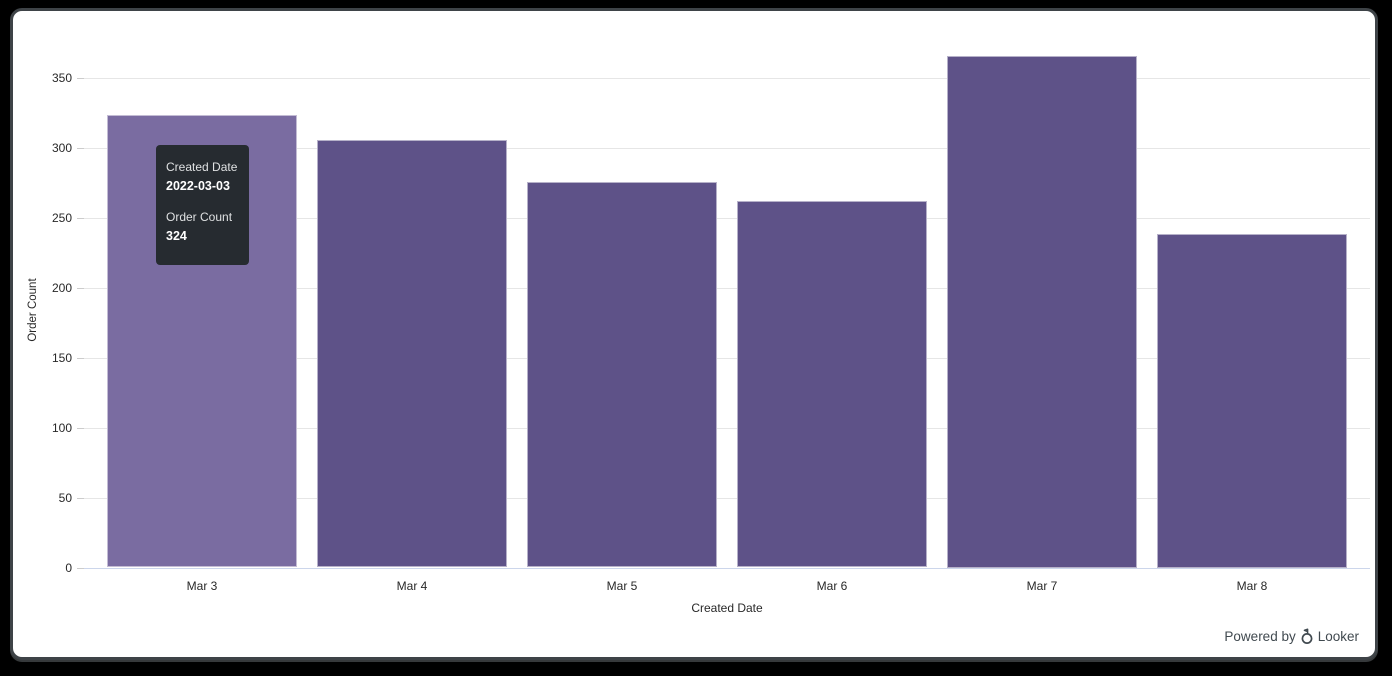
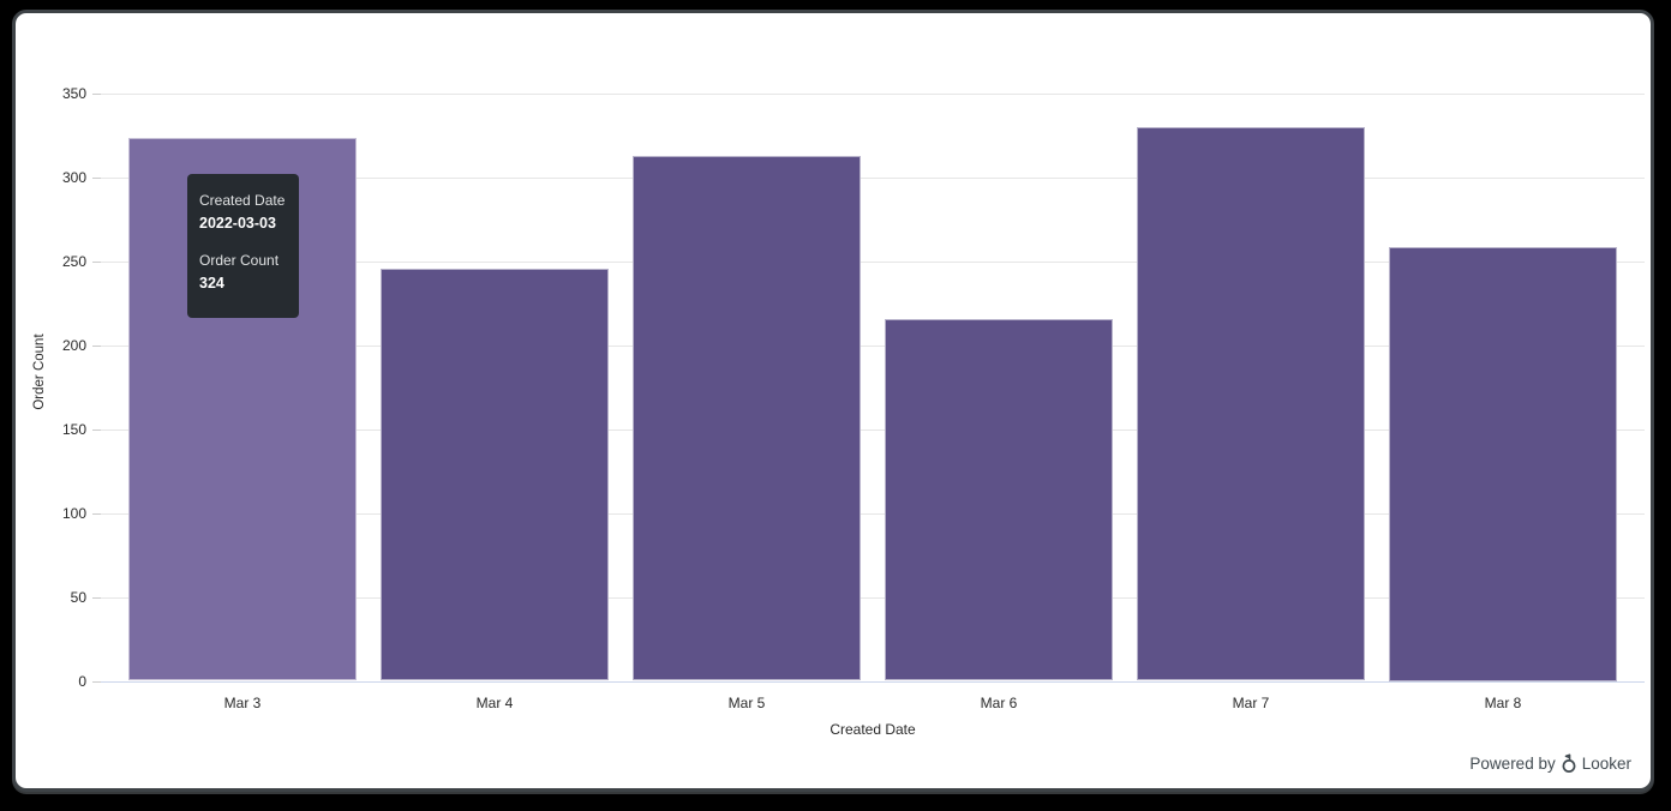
Mar 4: 306 -> 246
Mar 5: 276 -> 313
Mar 6: 262 -> 216
Mar 7: 366 -> 330
Mar 8: 239 -> 259
